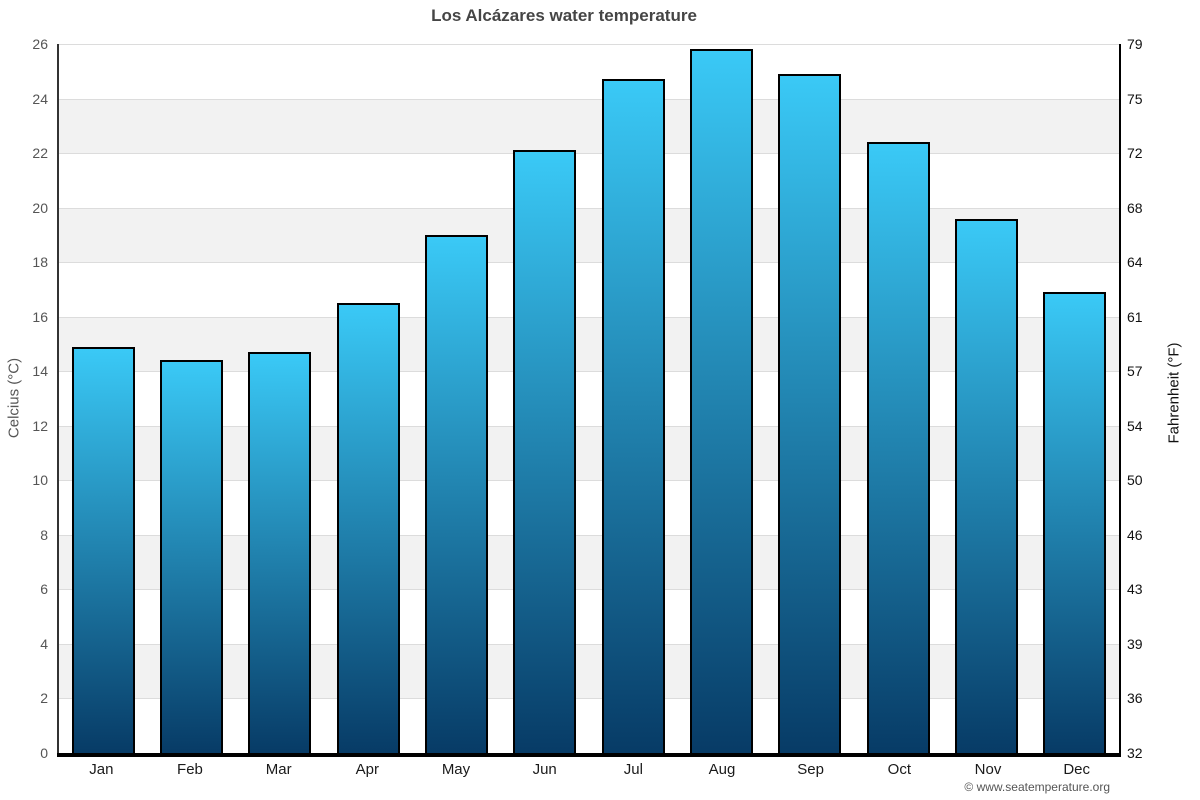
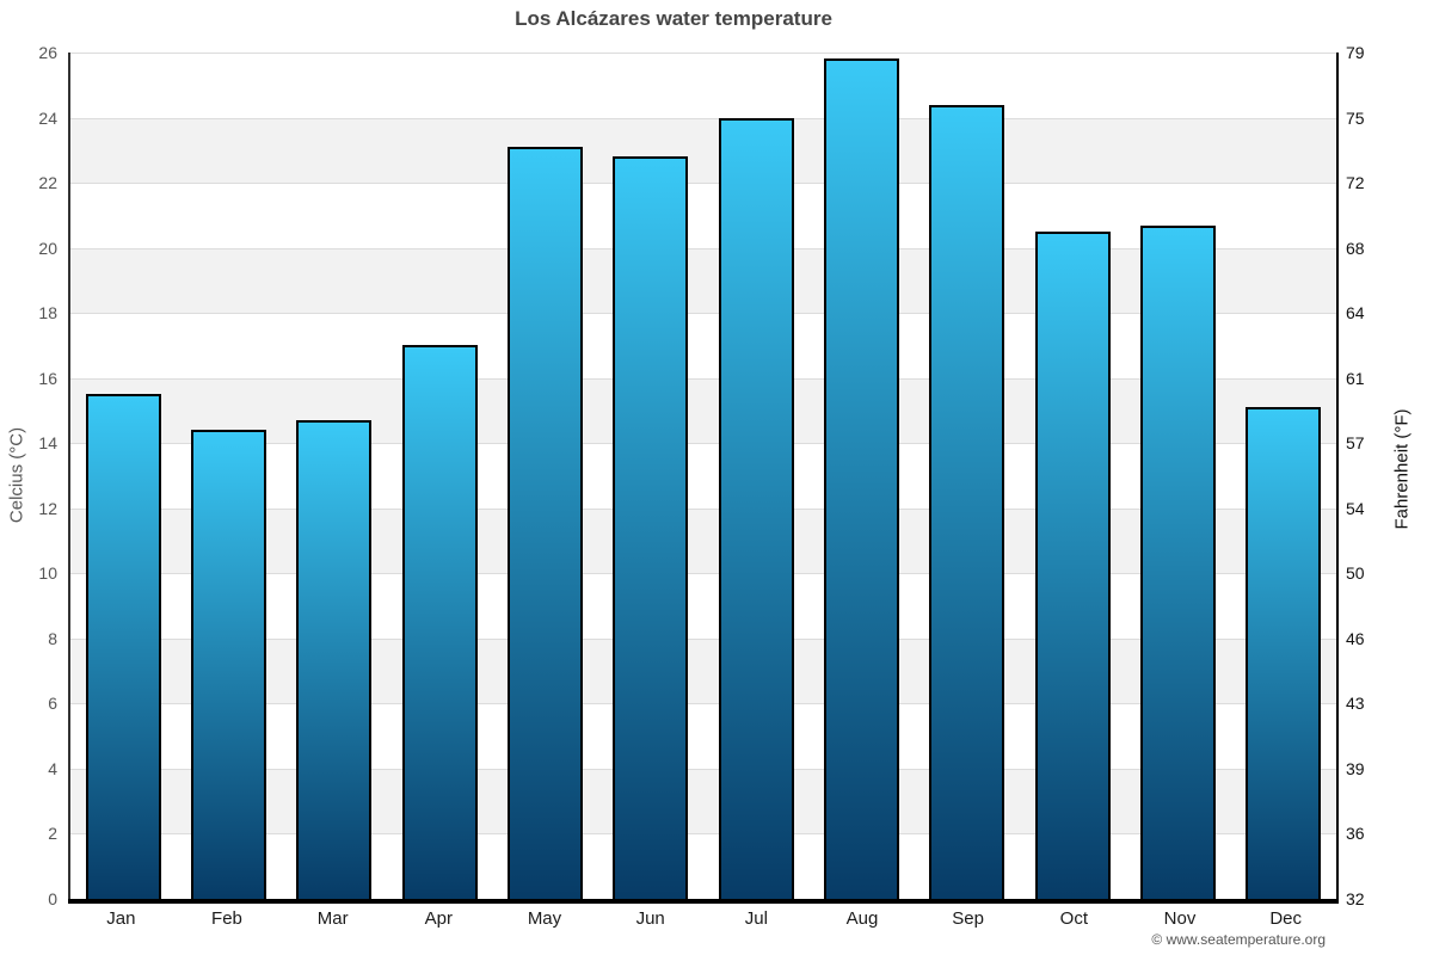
Jan: 14.9 -> 15.5
Apr: 16.5 -> 17.0
May: 19.0 -> 23.1
Jun: 22.1 -> 22.8
Jul: 24.7 -> 24.0
Sep: 24.9 -> 24.4
Oct: 22.4 -> 20.5
Nov: 19.6 -> 20.7
Dec: 16.9 -> 15.1
